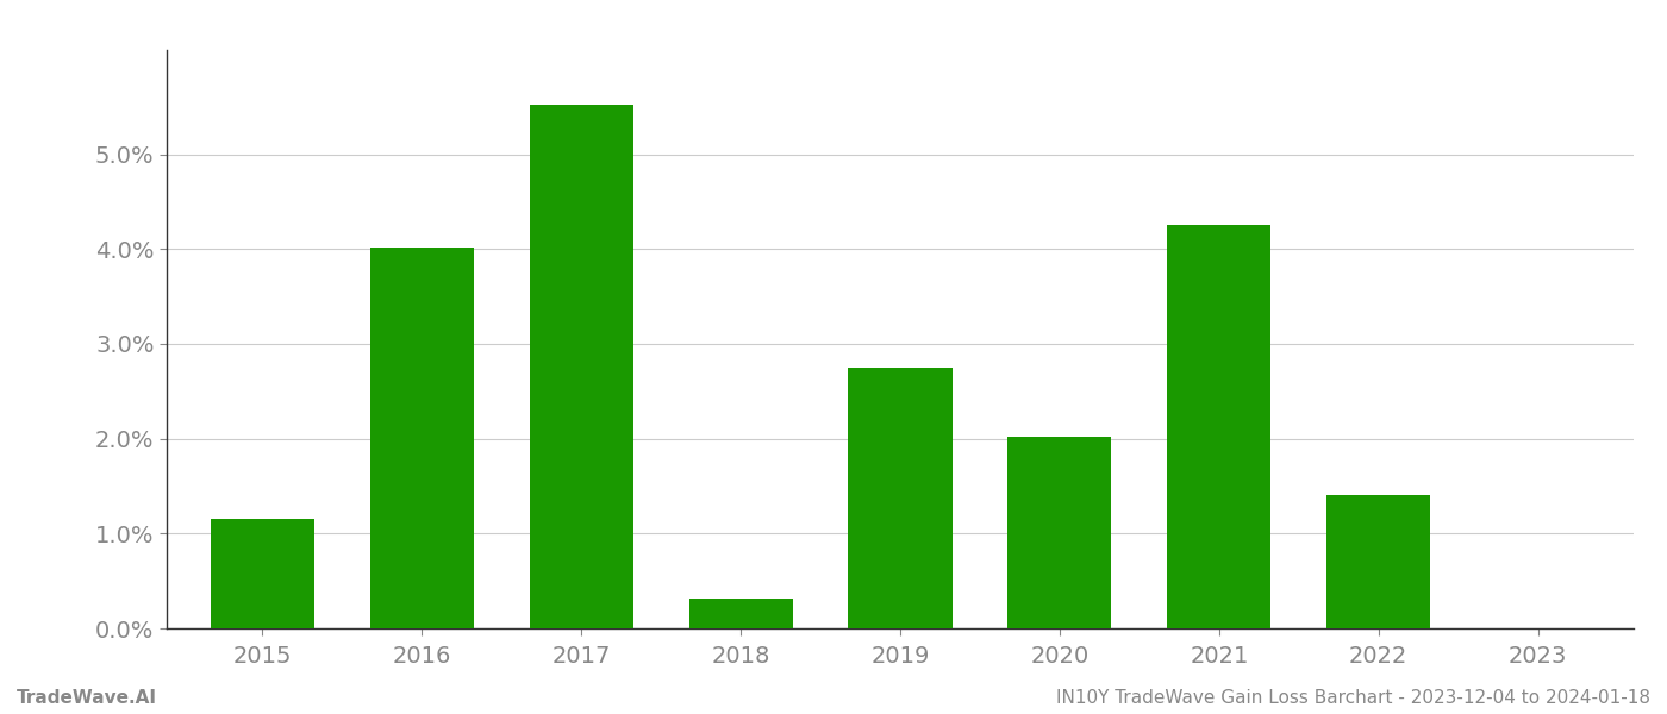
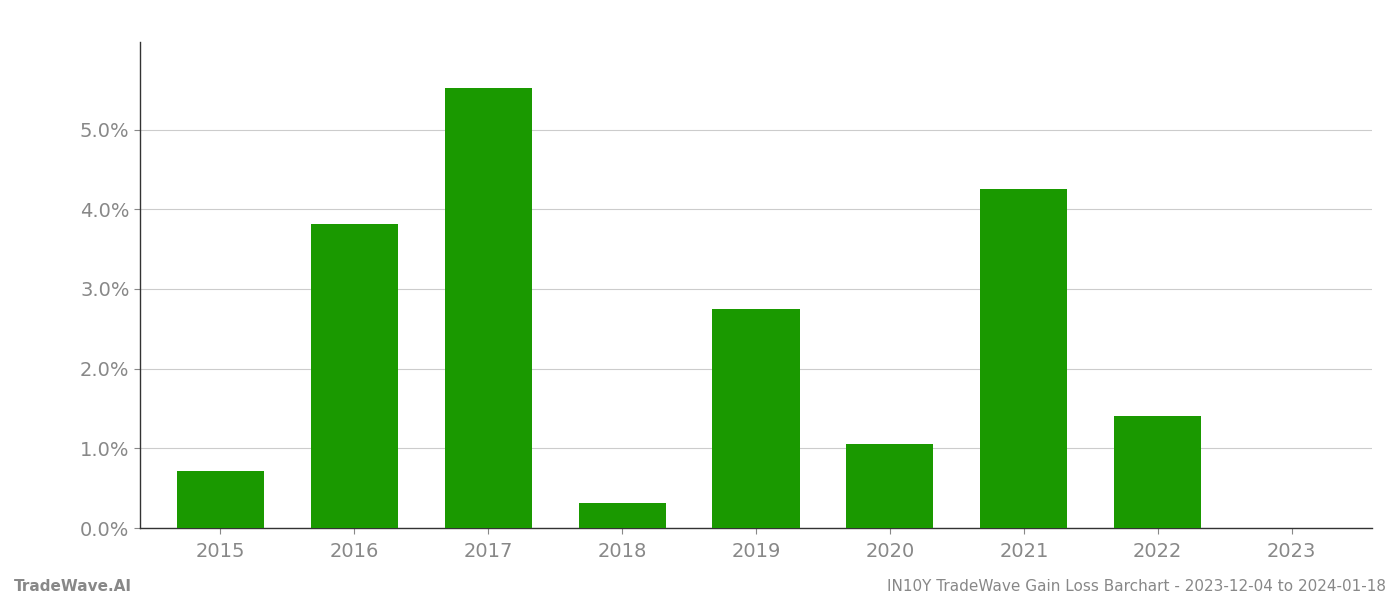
2015: 1.16% -> 0.72%
2016: 4.02% -> 3.82%
2020: 2.02% -> 1.05%
